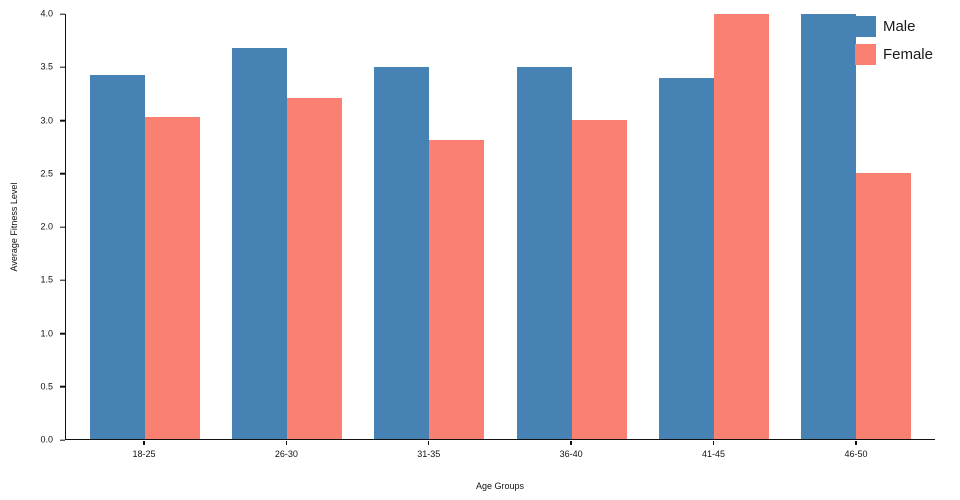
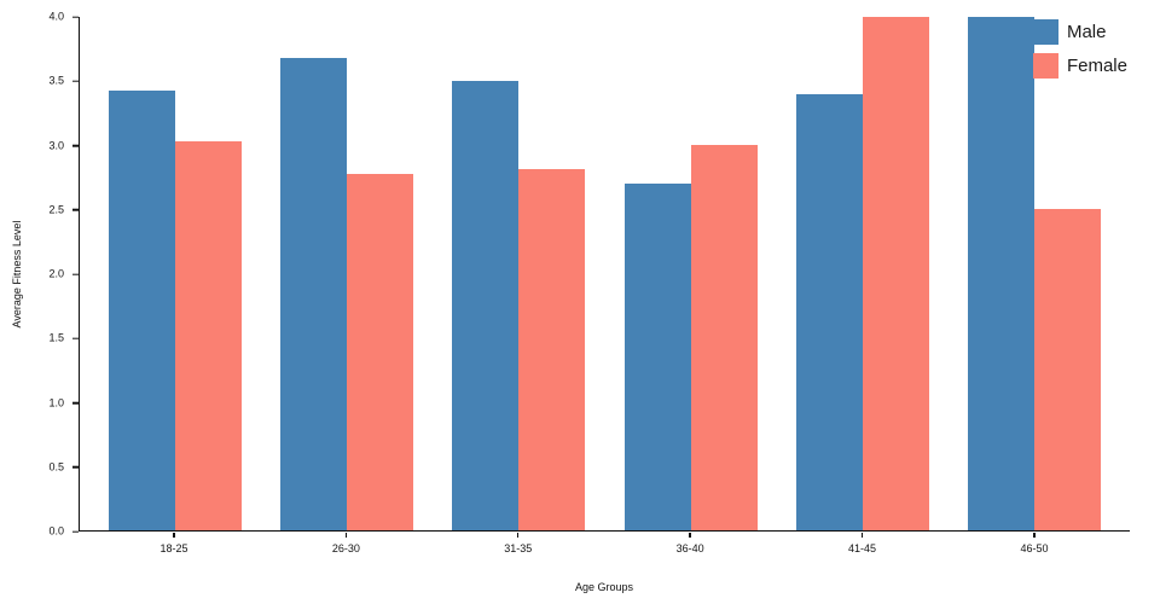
Female/26-30: 3.21 -> 2.78
Male/36-40: 3.50 -> 2.70
